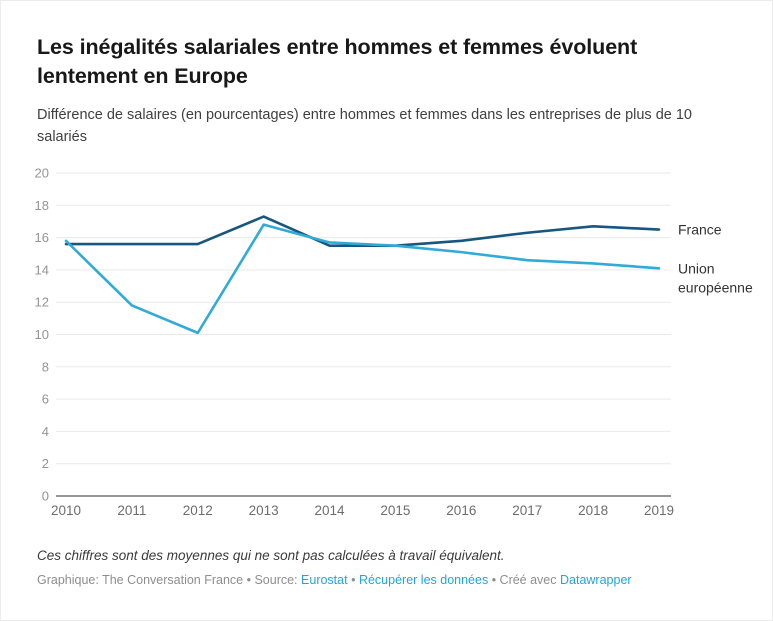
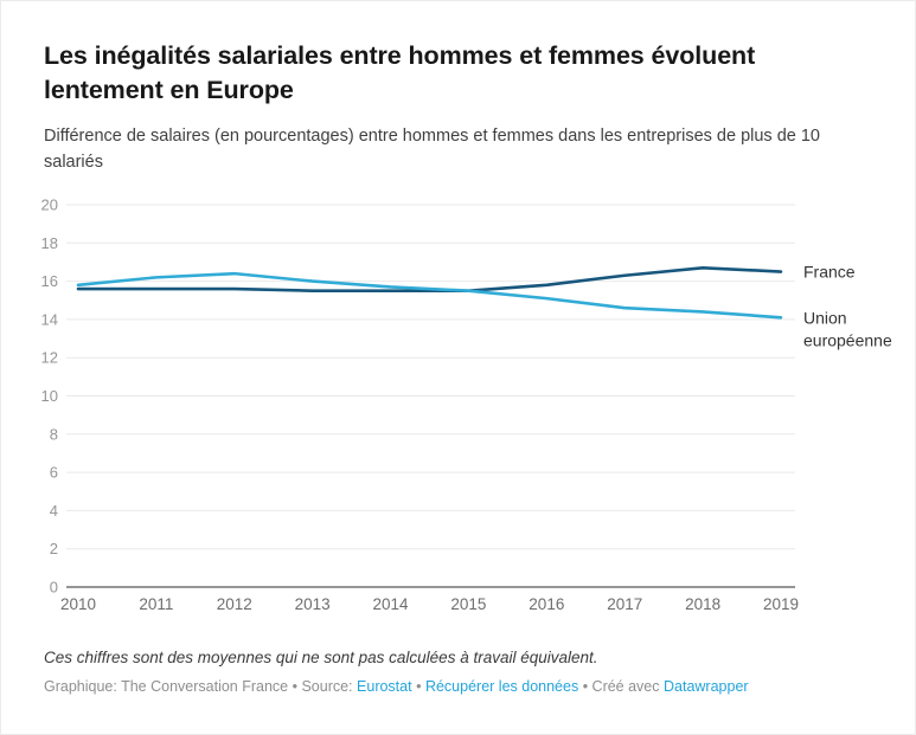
Union européenne/2011: 11.8 -> 16.2
Union européenne/2012: 10.1 -> 16.4
France/2013: 17.3 -> 15.5
Union européenne/2013: 16.8 -> 16.0
